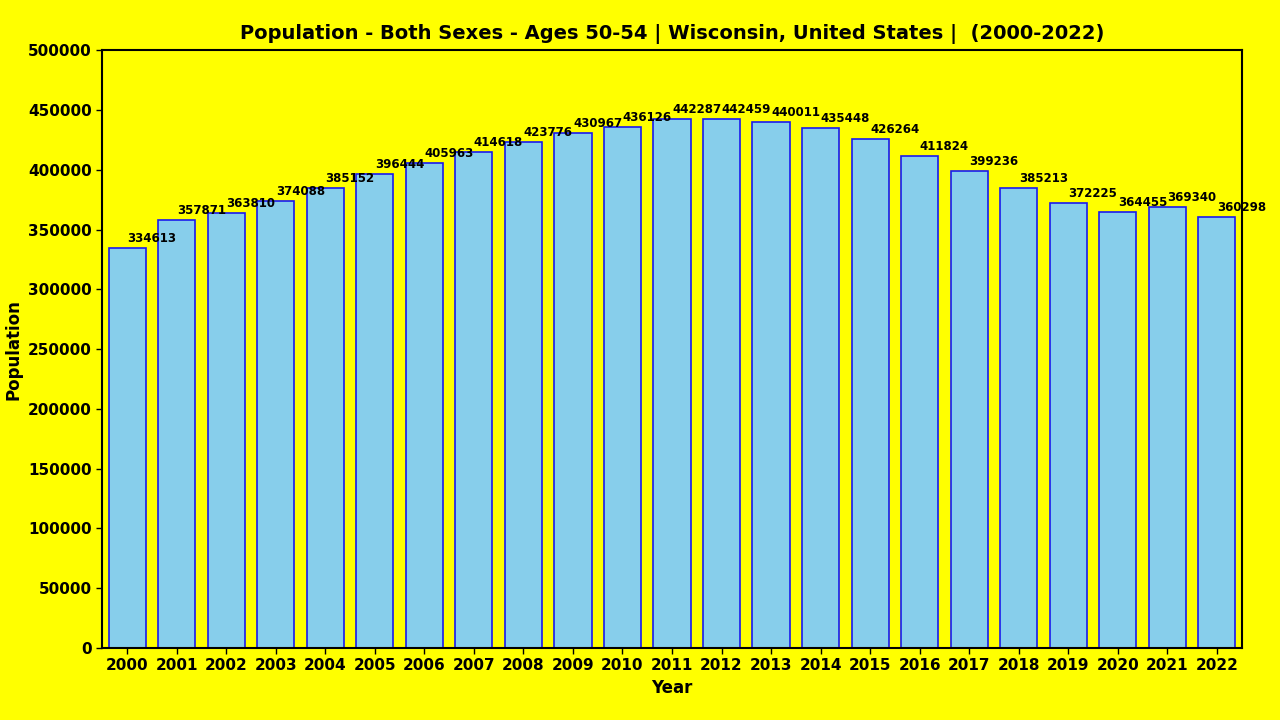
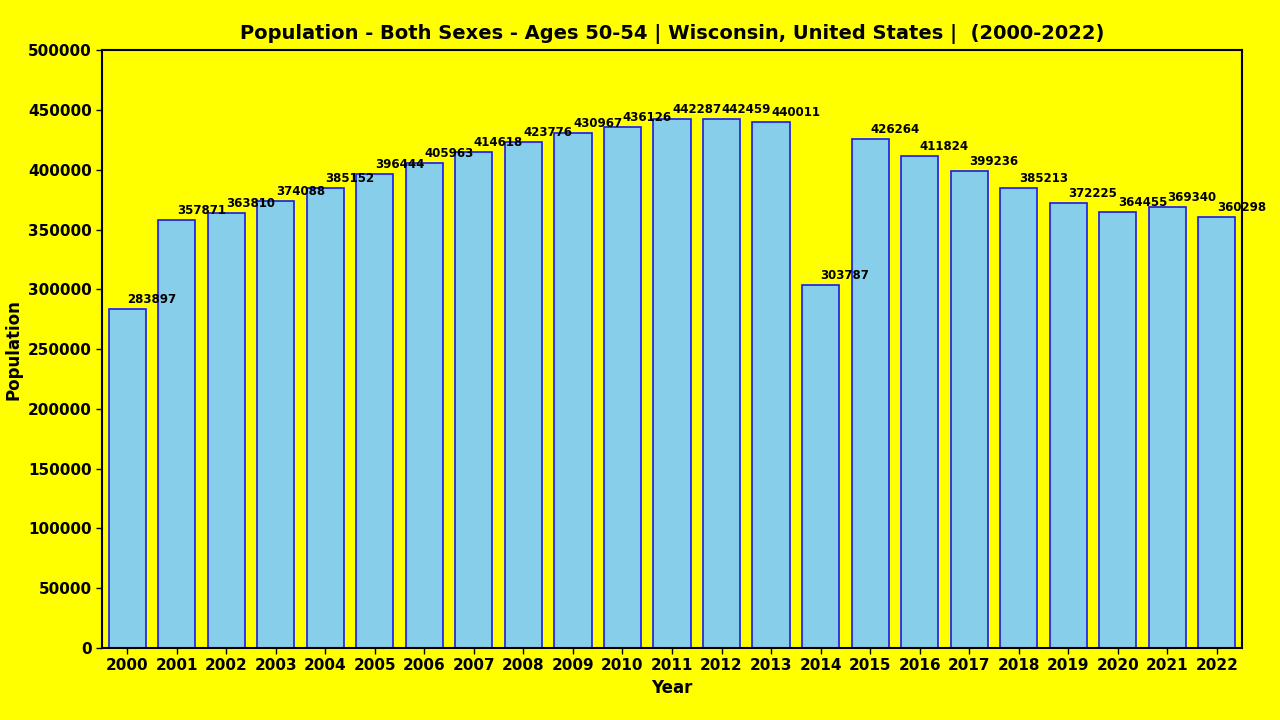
2000: 334613 -> 283897
2014: 435448 -> 303787
